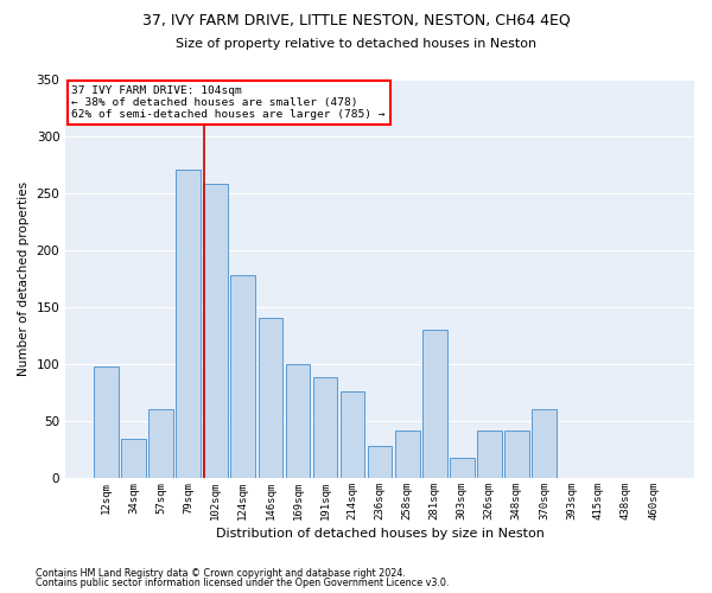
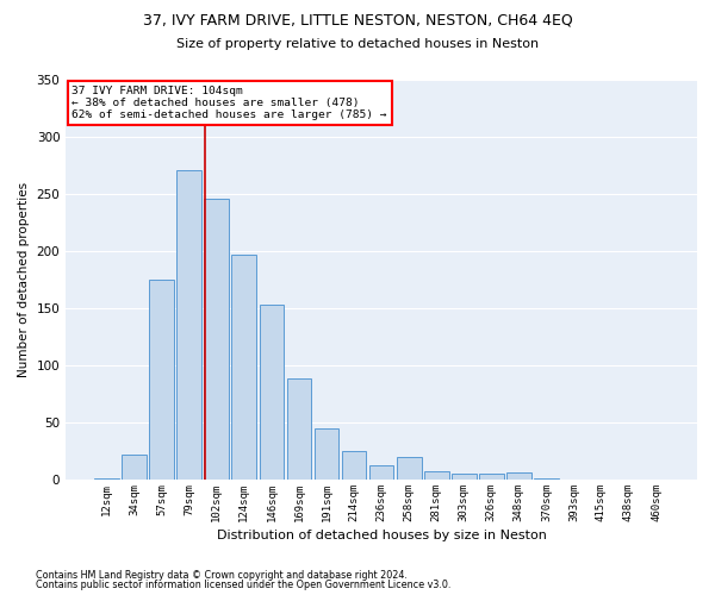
12sqm: 98 -> 1
34sqm: 34 -> 22
57sqm: 60 -> 175
102sqm: 258 -> 245
124sqm: 178 -> 197
146sqm: 140 -> 153
169sqm: 100 -> 88
191sqm: 88 -> 45
214sqm: 76 -> 25
236sqm: 28 -> 13
258sqm: 42 -> 20
281sqm: 130 -> 7
303sqm: 18 -> 5
326sqm: 42 -> 5
348sqm: 42 -> 6
370sqm: 60 -> 1
